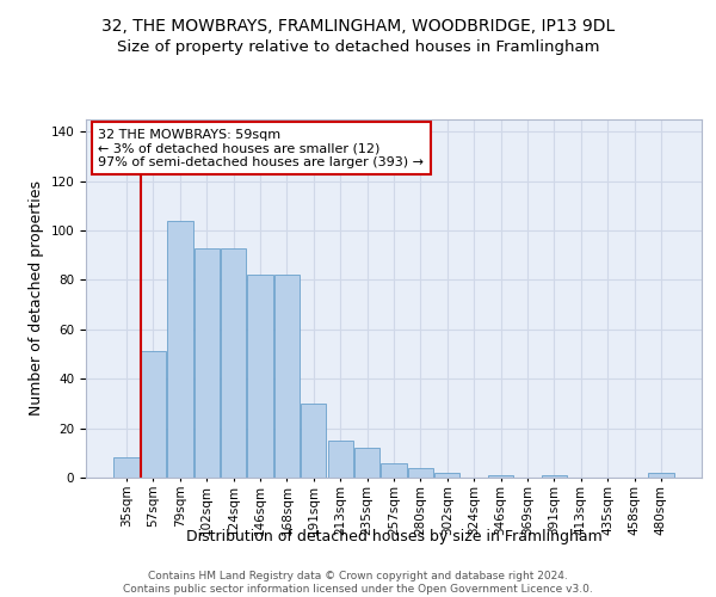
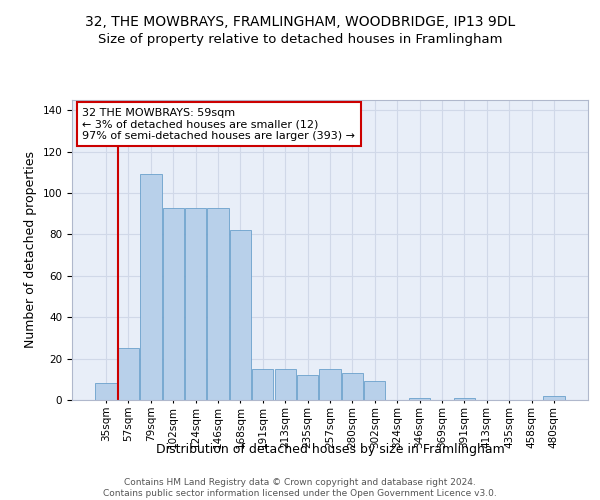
57sqm: 51 -> 25
79sqm: 104 -> 109
146sqm: 82 -> 93
191sqm: 30 -> 15
257sqm: 6 -> 15
280sqm: 4 -> 13
302sqm: 2 -> 9
